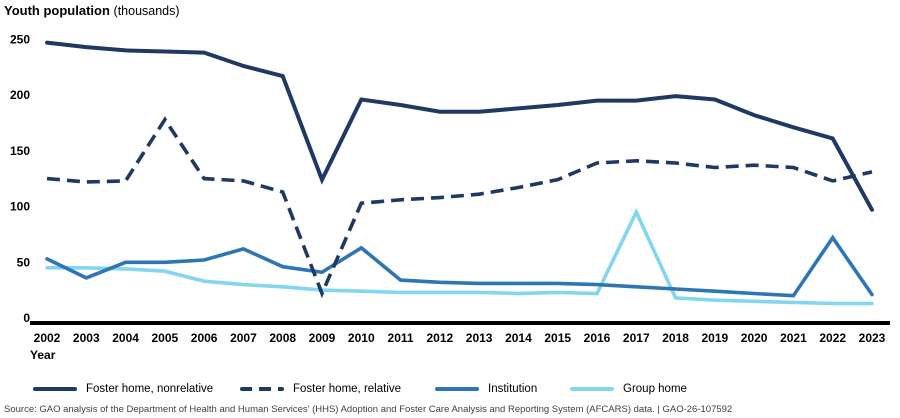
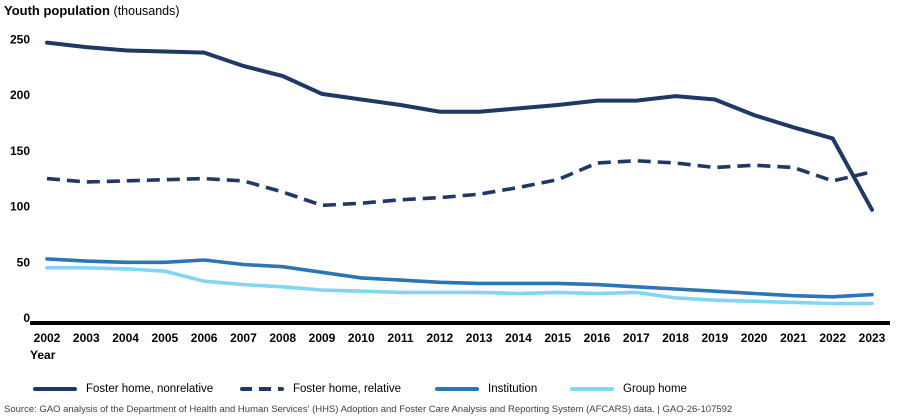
Institution/2003: 36 -> 51
Foster home, relative/2005: 178 -> 124
Institution/2007: 62 -> 48
Foster home, nonrelative/2009: 124 -> 201
Foster home, relative/2009: 22 -> 101
Institution/2010: 63 -> 36
Group home/2017: 95 -> 23
Institution/2022: 72 -> 19
